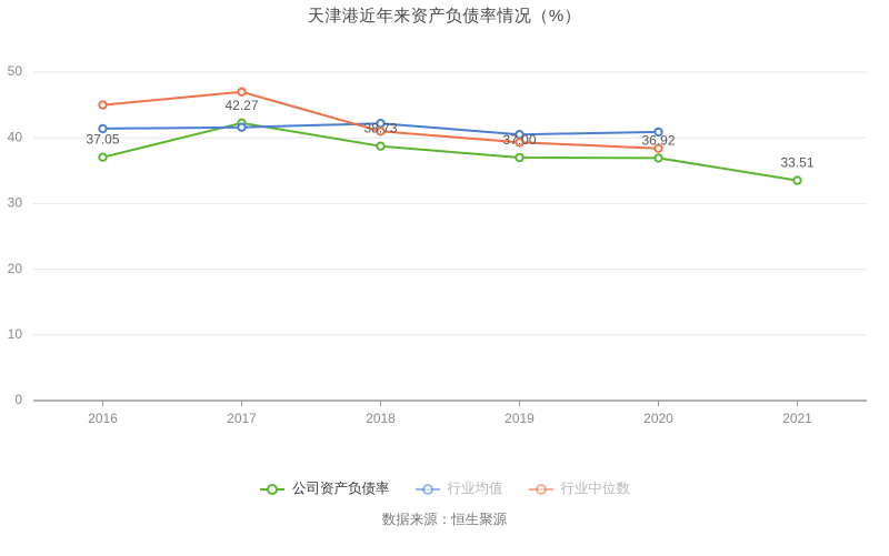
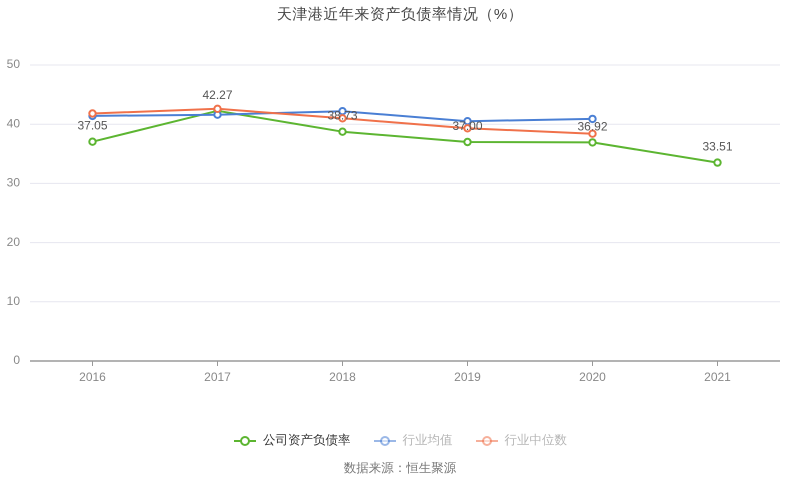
行业中位数/2016: 45 -> 42
行业中位数/2017: 47 -> 43
